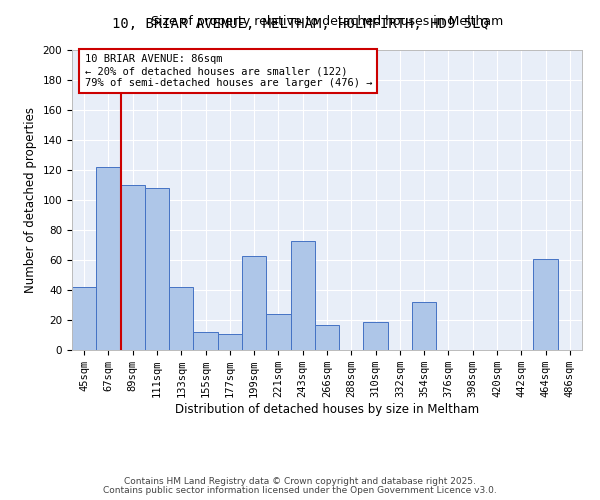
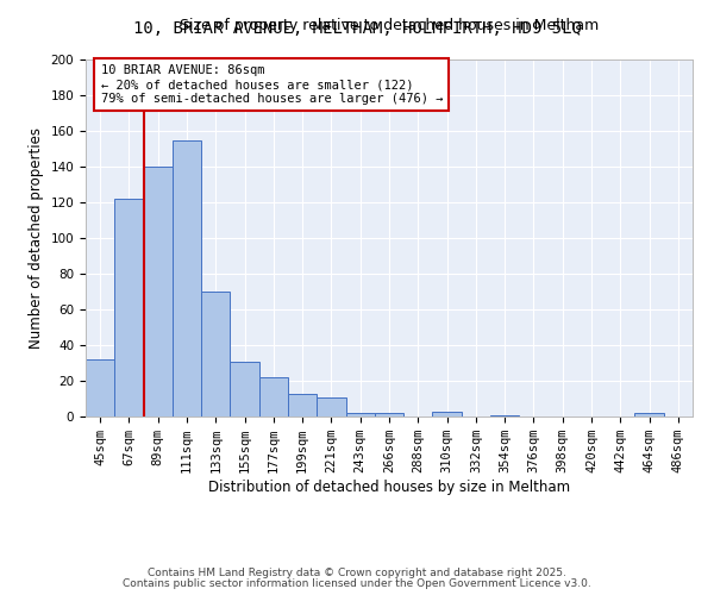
45sqm: 42 -> 32
89sqm: 110 -> 140
111sqm: 108 -> 155
133sqm: 42 -> 70
155sqm: 12 -> 31
177sqm: 11 -> 22
199sqm: 63 -> 13
221sqm: 24 -> 11
243sqm: 73 -> 2
266sqm: 17 -> 2
310sqm: 19 -> 3
354sqm: 32 -> 1
464sqm: 61 -> 2
